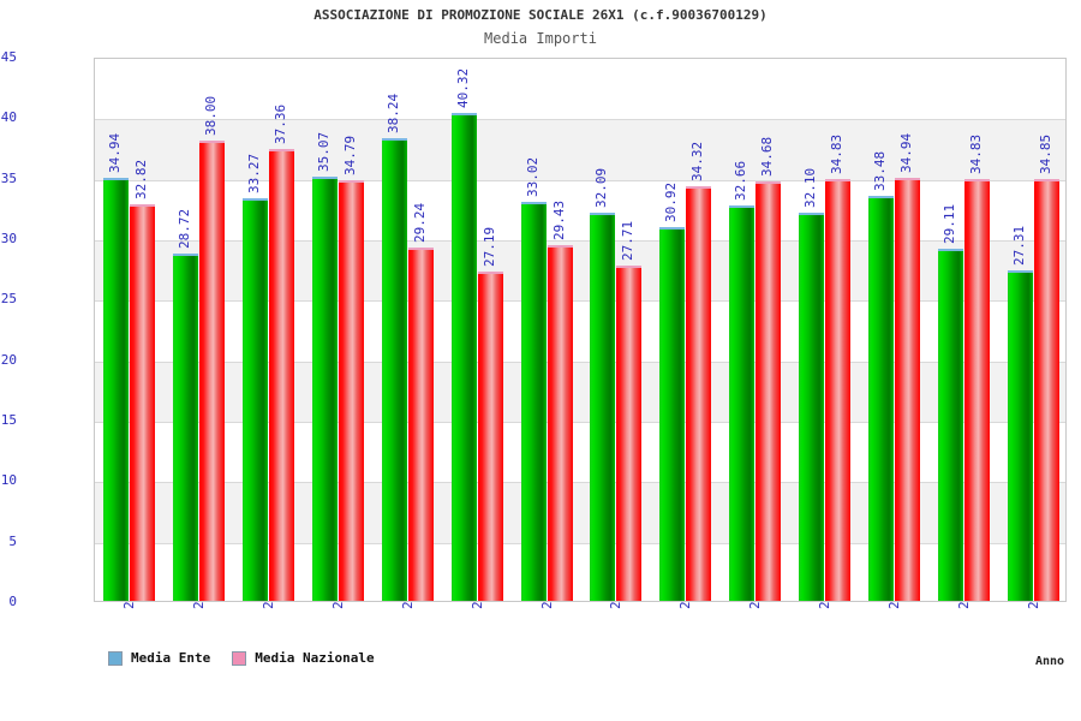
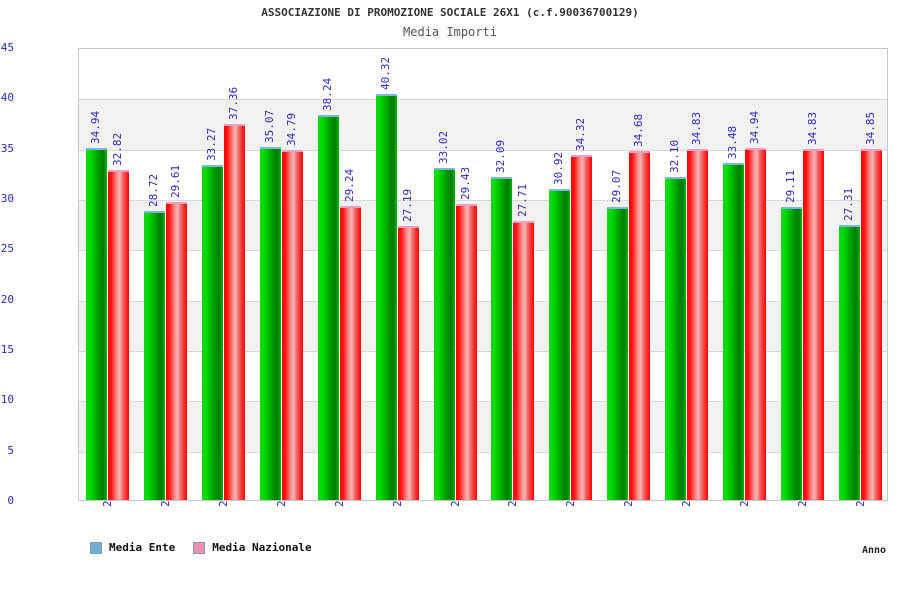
Media Nazionale/2012: 38.00 -> 29.61
Media Ente/2020: 32.66 -> 29.07
